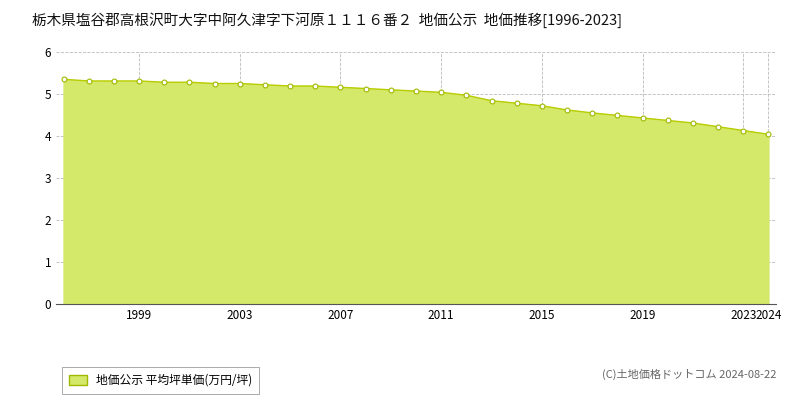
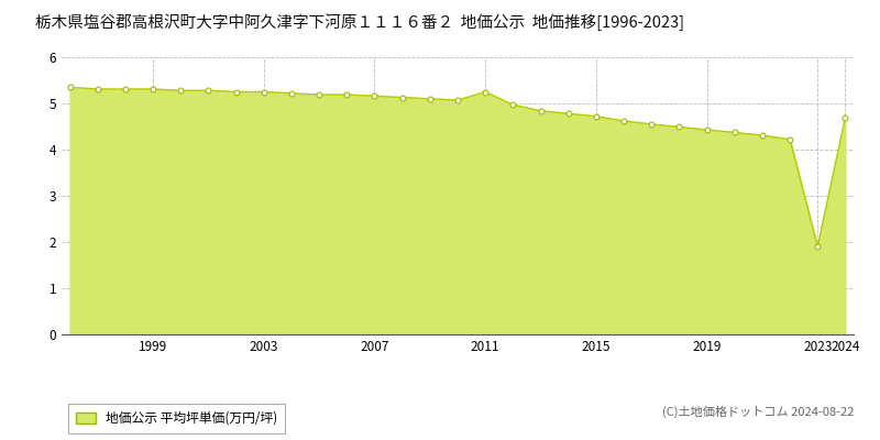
2011: 5.04 -> 5.25
2023: 4.13 -> 1.90
2024: 4.04 -> 4.70
